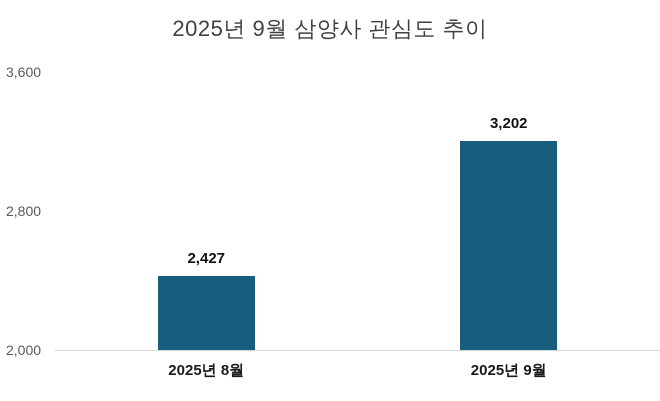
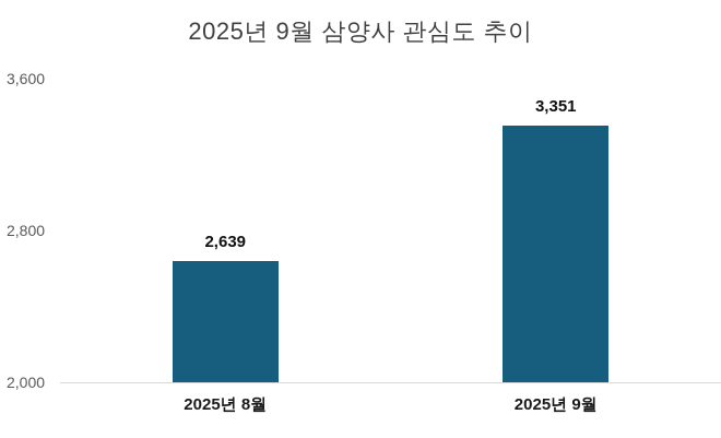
2025년 8월: 2,427 -> 2,639
2025년 9월: 3,202 -> 3,351
